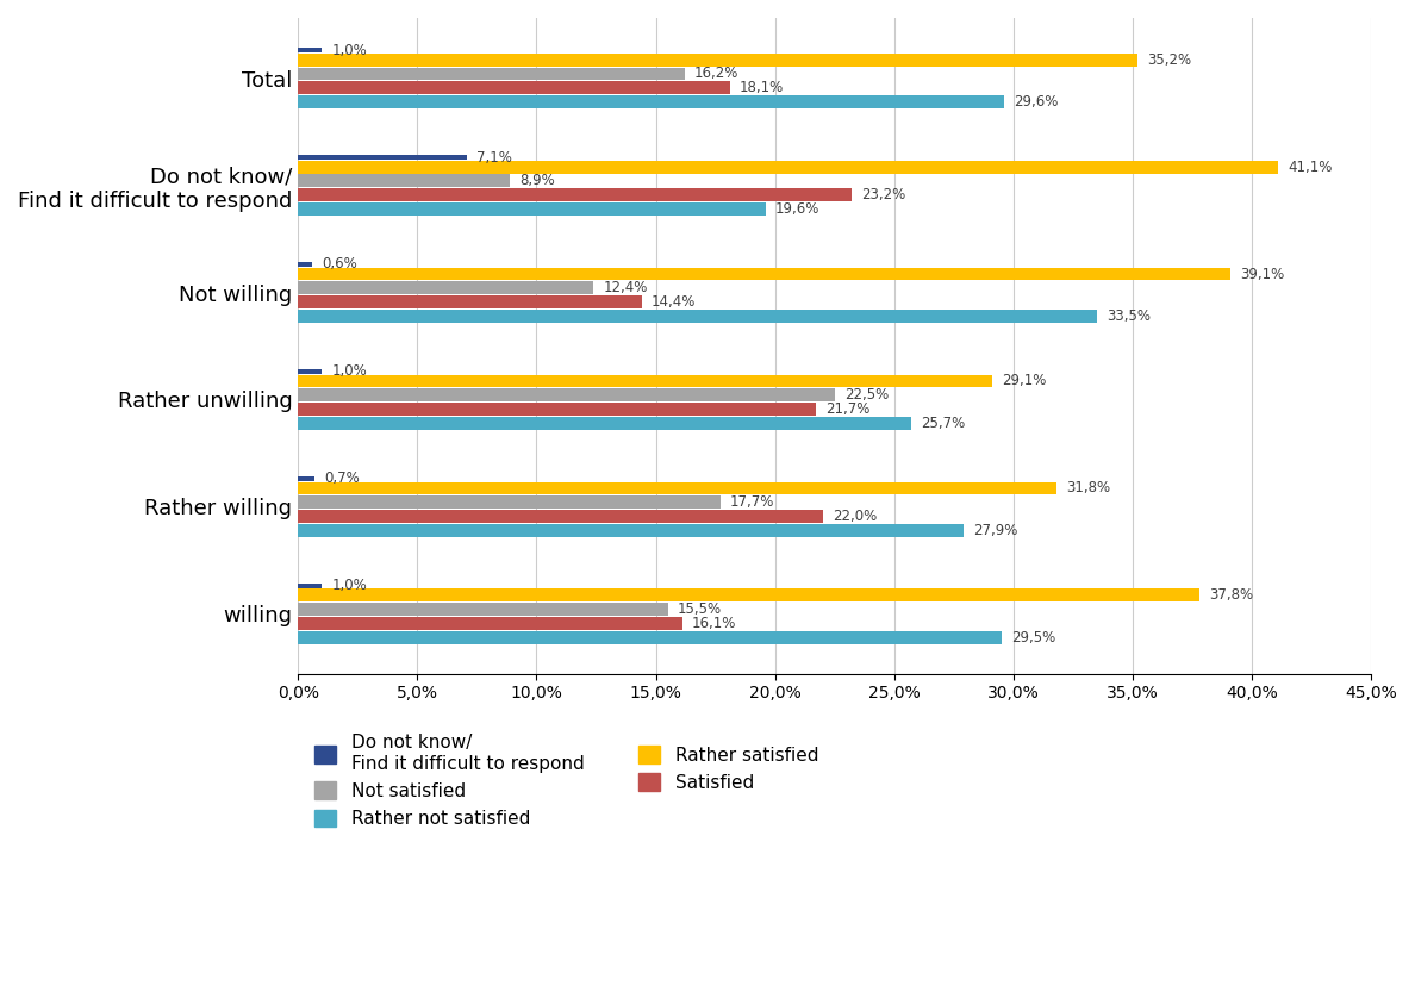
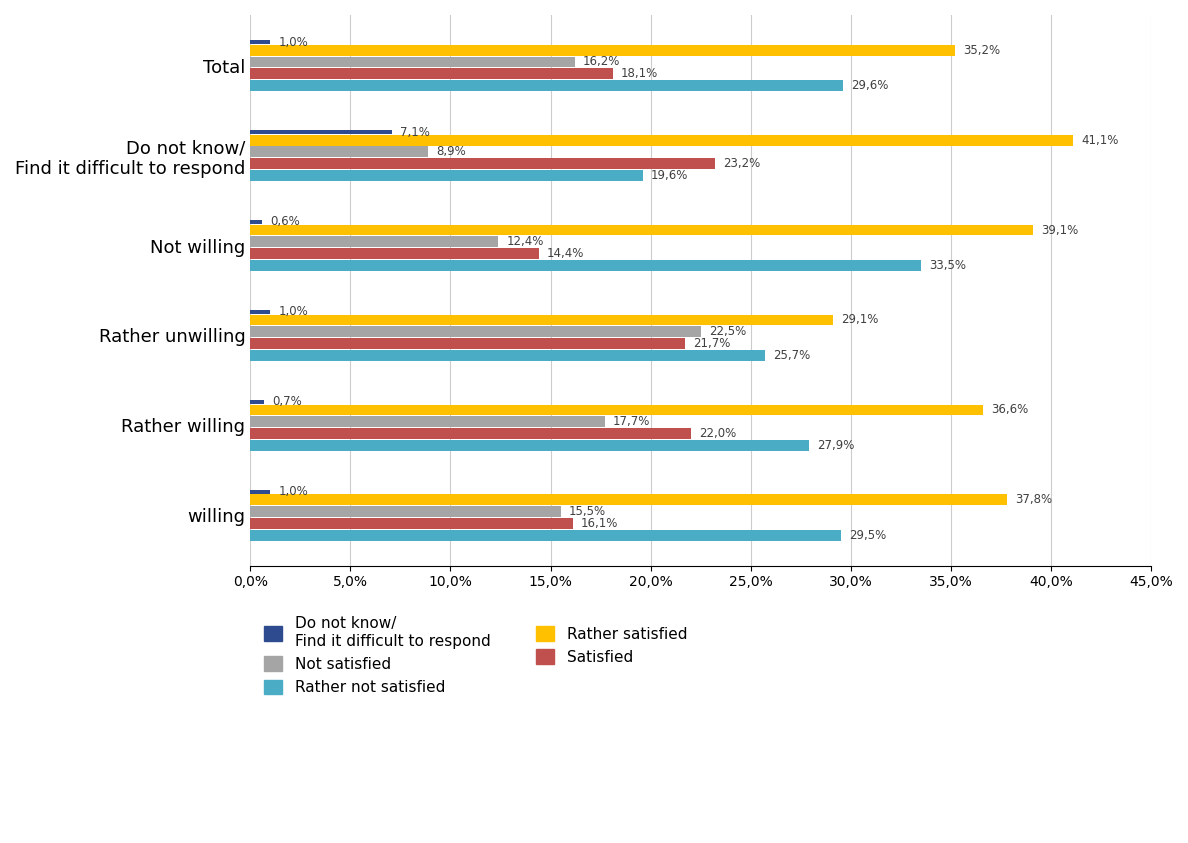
Rather satisfied/Rather willing: 31,8% -> 36,6%
